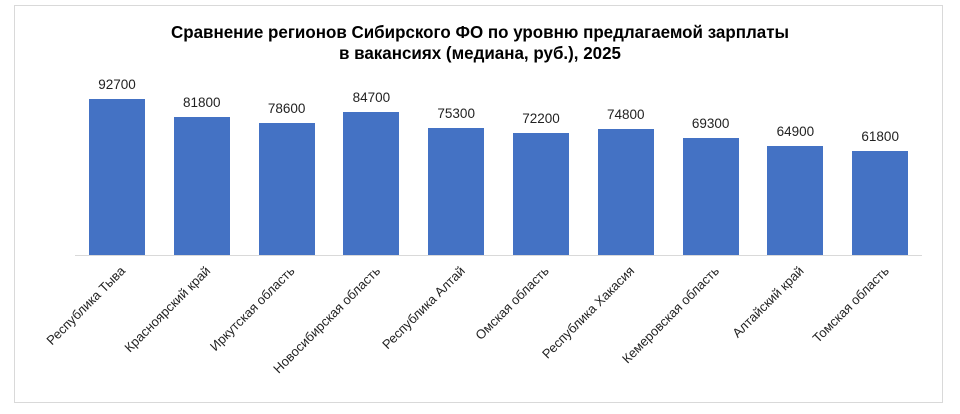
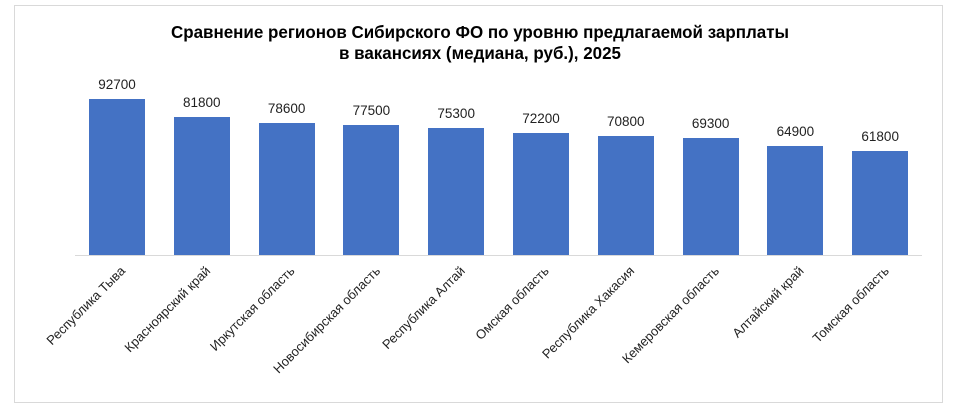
Новосибирская область: 84700 -> 77500
Республика Хакасия: 74800 -> 70800
